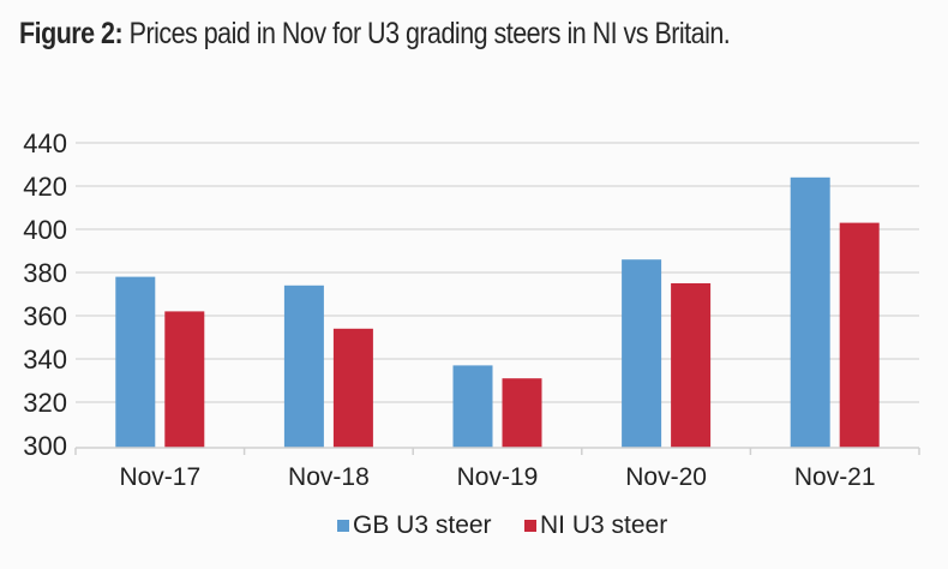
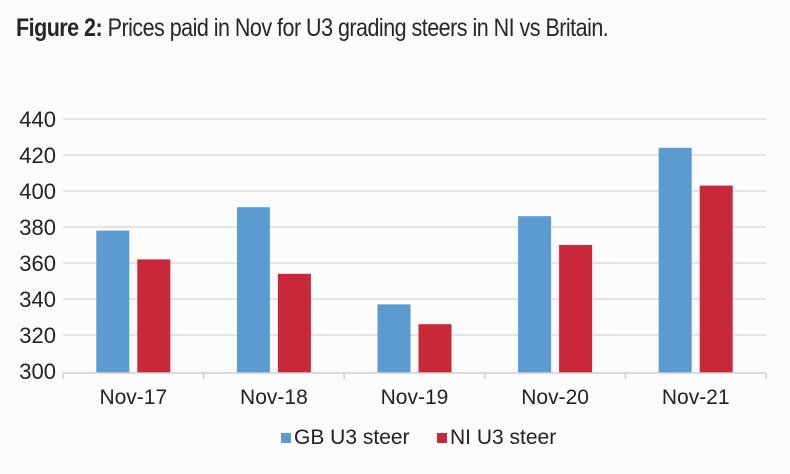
GB U3 steer/Nov-18: 374 -> 391
NI U3 steer/Nov-19: 331 -> 326
NI U3 steer/Nov-20: 375 -> 370
